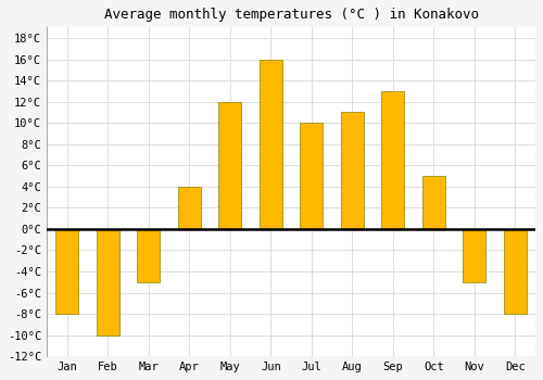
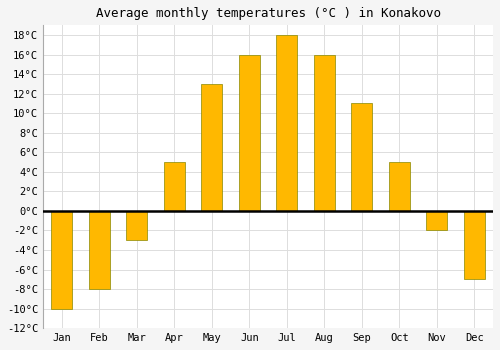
Jan: -8°C -> -10°C
Feb: -10°C -> -8°C
Mar: -5°C -> -3°C
Apr: 4°C -> 5°C
May: 12°C -> 13°C
Jul: 10°C -> 18°C
Aug: 11°C -> 16°C
Sep: 13°C -> 11°C
Nov: -5°C -> -2°C
Dec: -8°C -> -7°C
